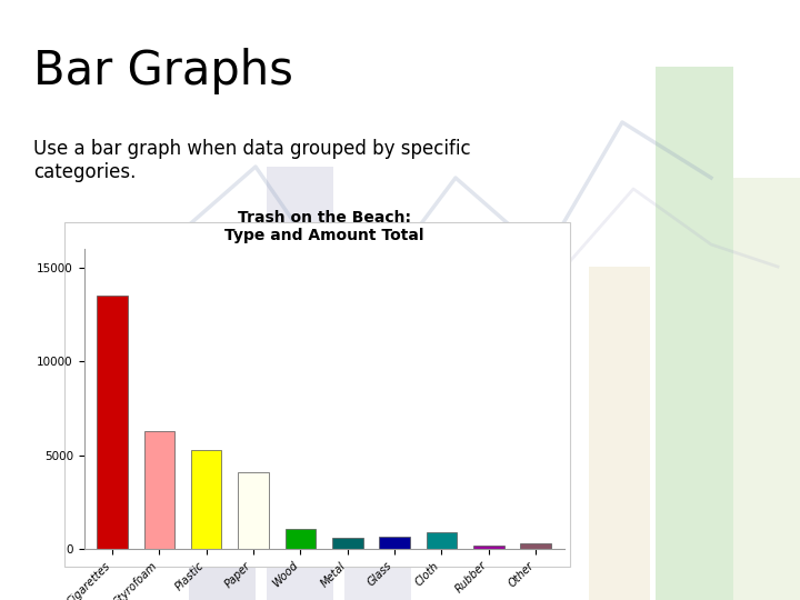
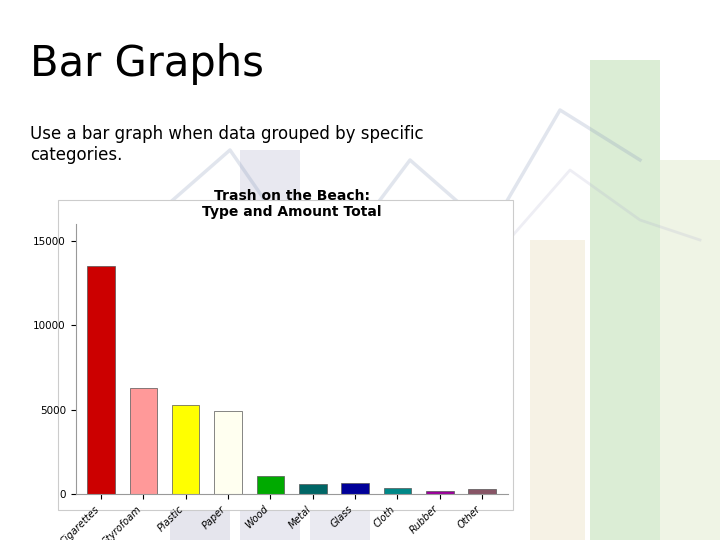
Trash on the Beach: Type and Amount Total/Paper: 4100 -> 4900
Trash on the Beach: Type and Amount Total/Cloth: 900 -> 400
